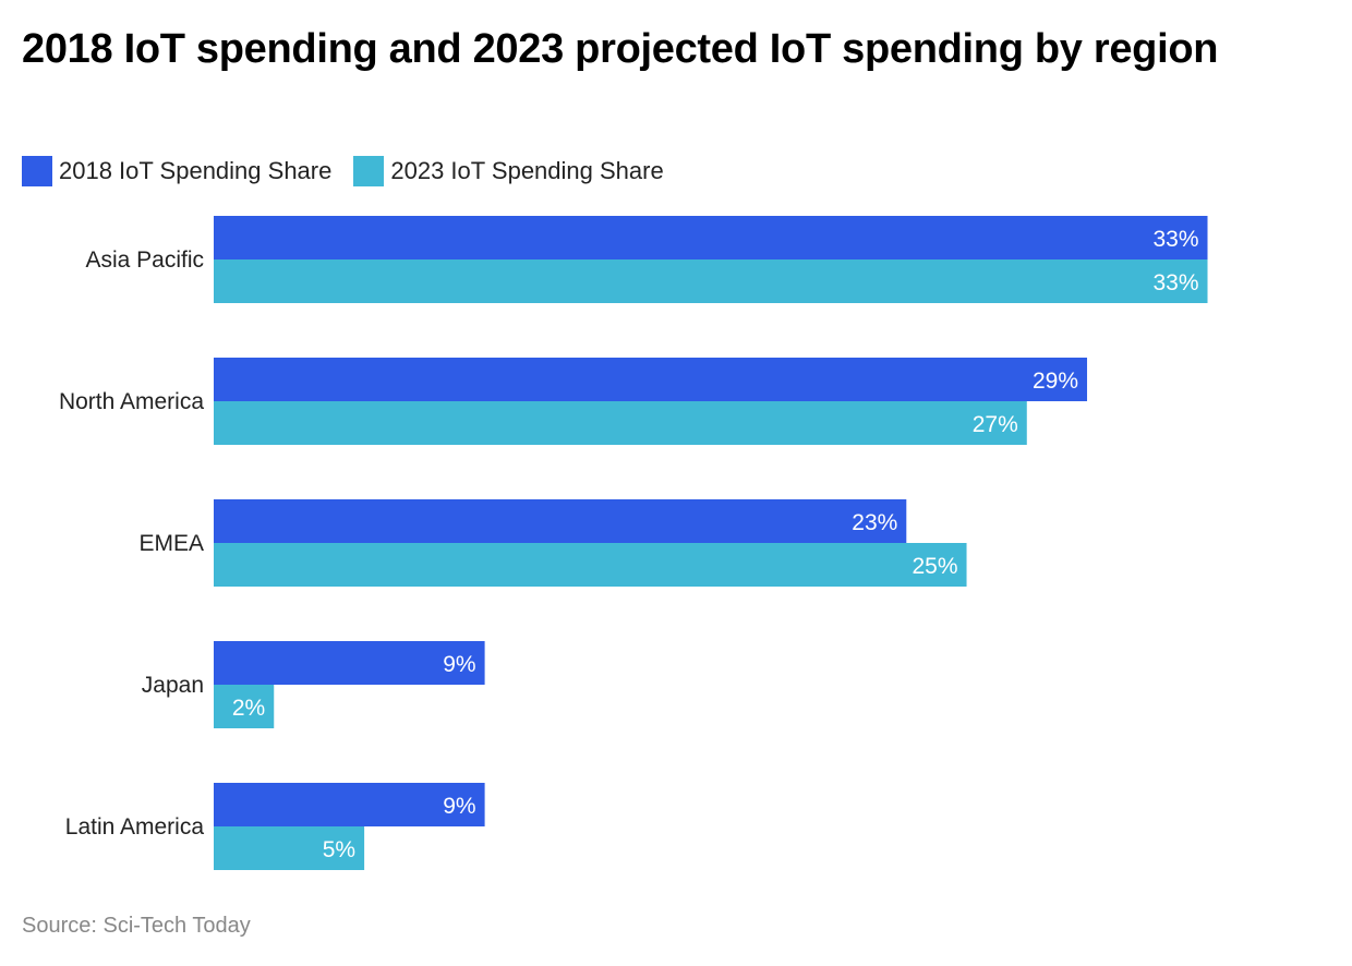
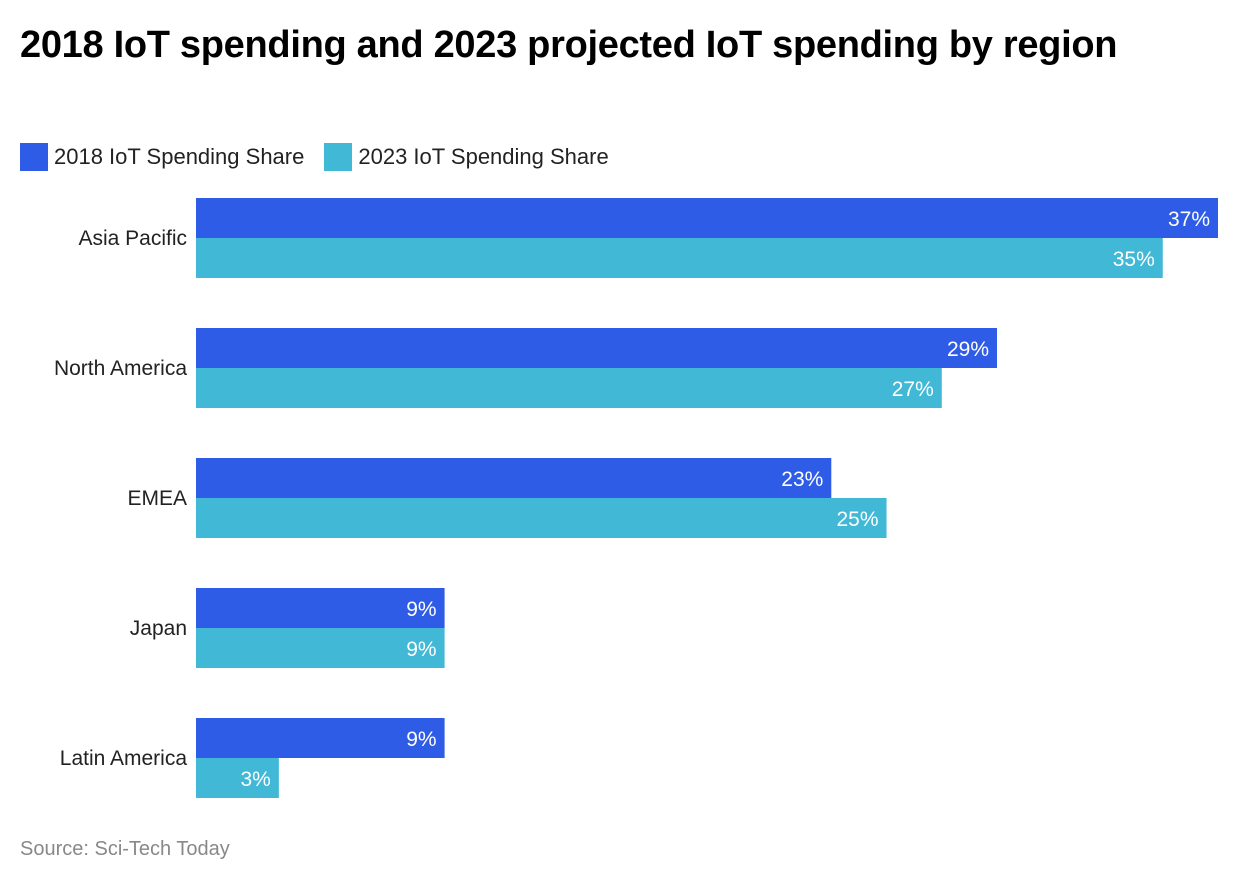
2018 IoT Spending Share/Asia Pacific: 33% -> 37%
2023 IoT Spending Share/Asia Pacific: 33% -> 35%
2023 IoT Spending Share/Japan: 2% -> 9%
2023 IoT Spending Share/Latin America: 5% -> 3%
